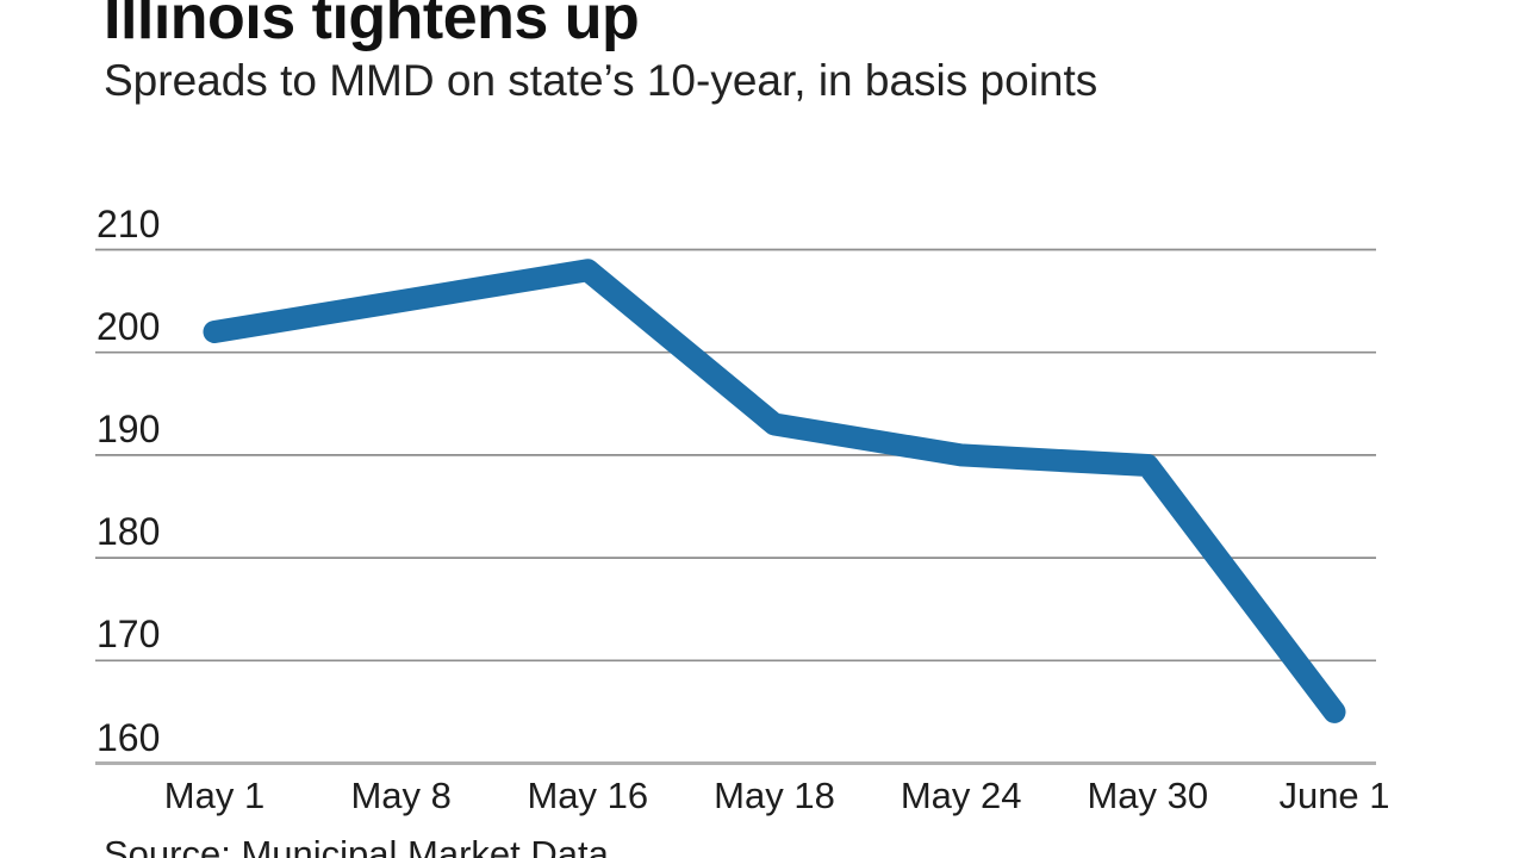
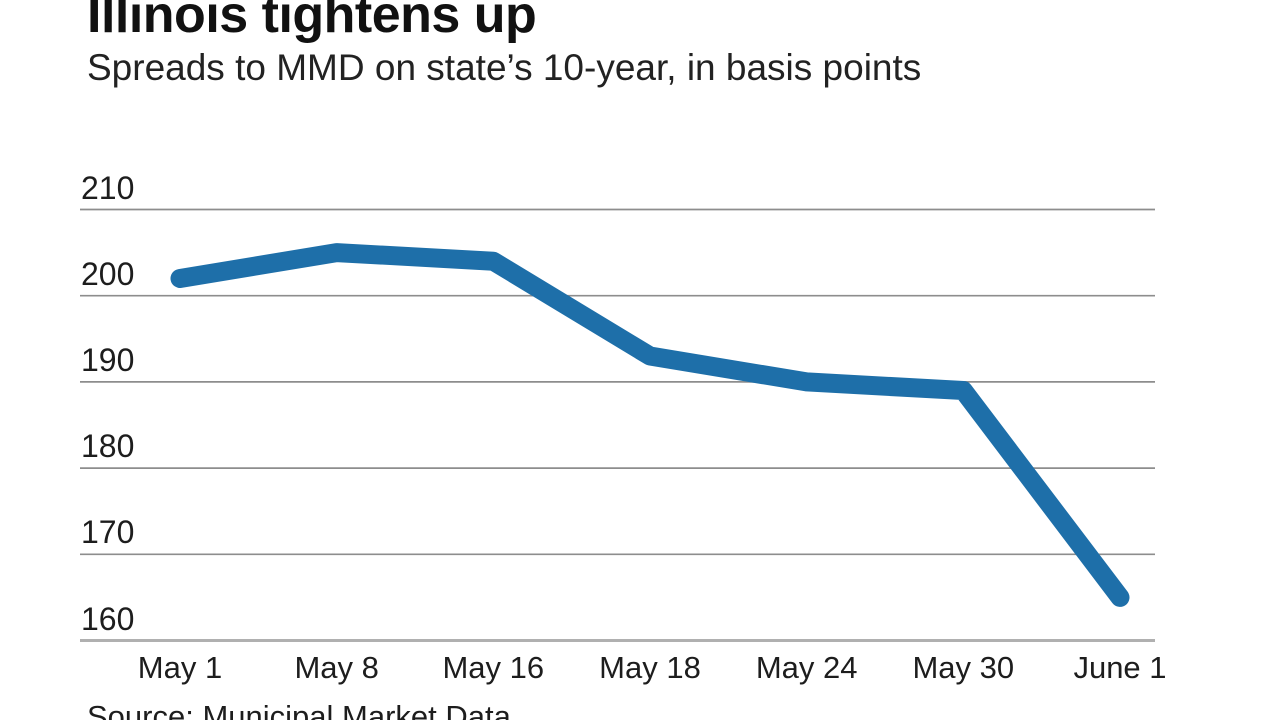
May 16: 208 -> 204
